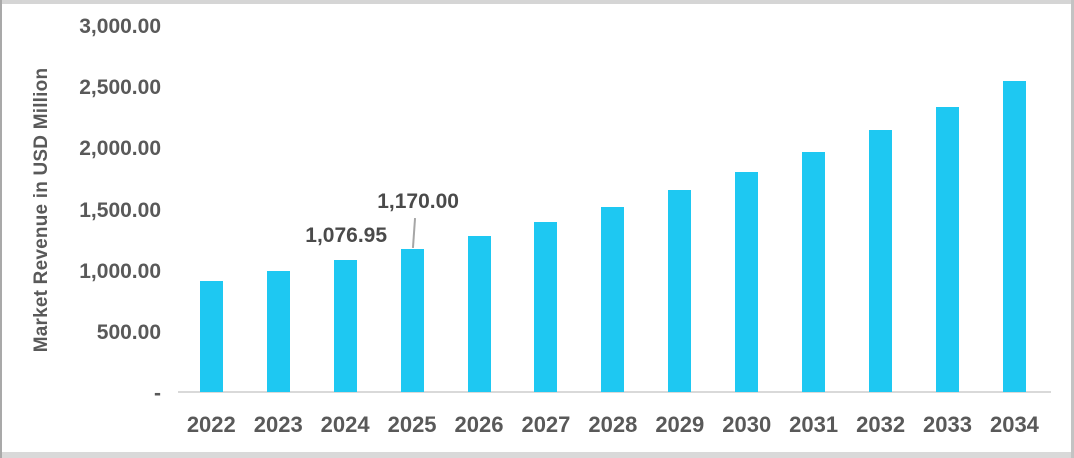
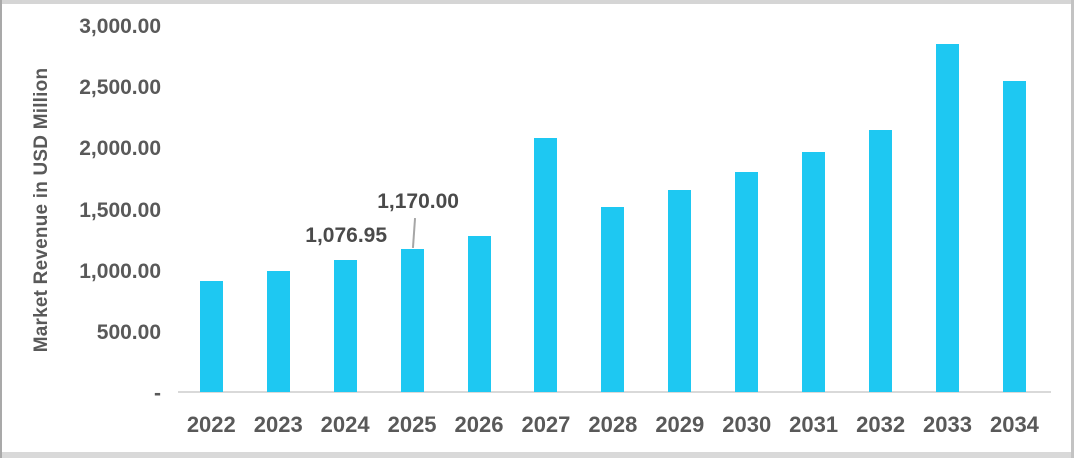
2027: 1390 -> 2080
2033: 2330 -> 2850
